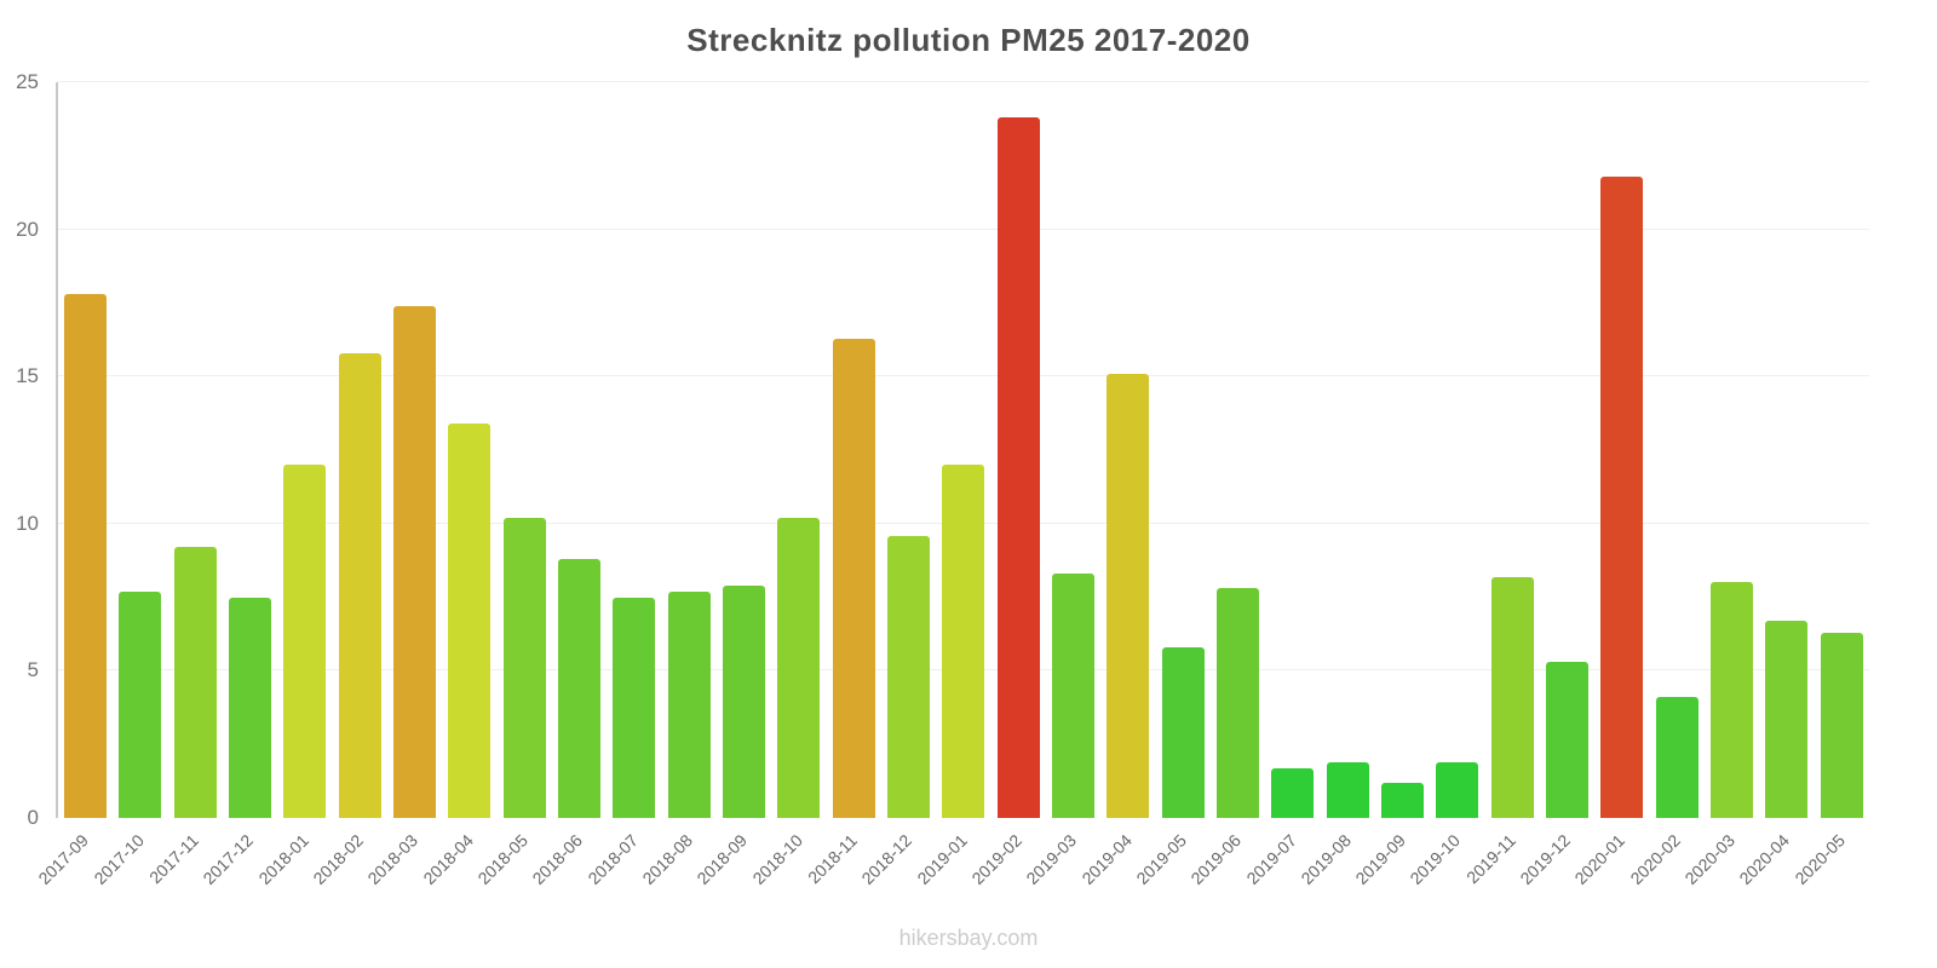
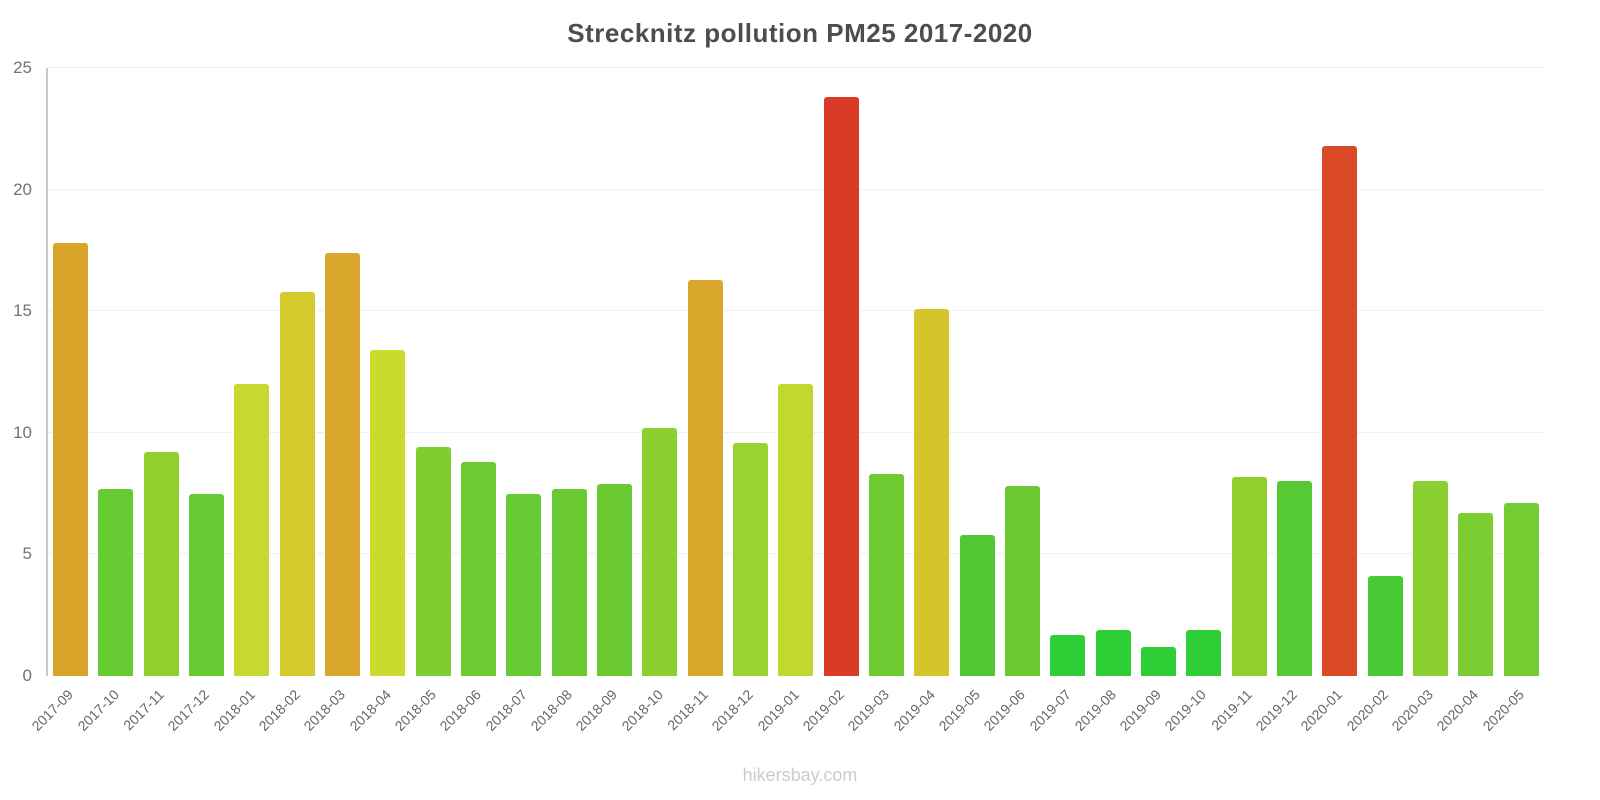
2018-05: 10.2 -> 9.4
2019-12: 5.3 -> 8.0
2020-05: 6.3 -> 7.1
